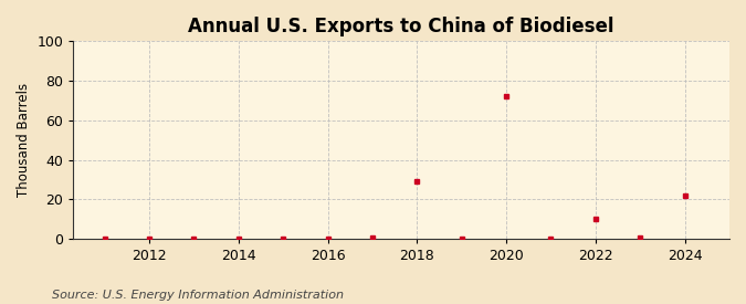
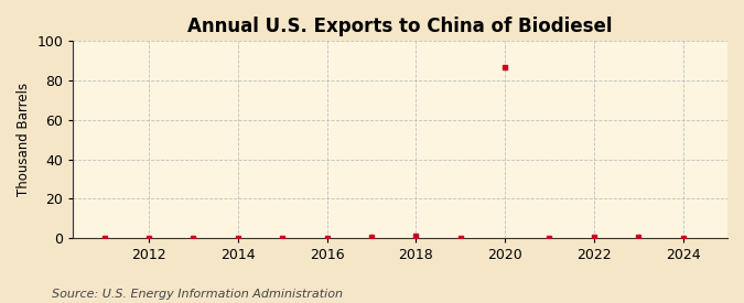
2018: 29 -> 1
2020: 72 -> 87
2022: 10 -> 0
2024: 22 -> 0
